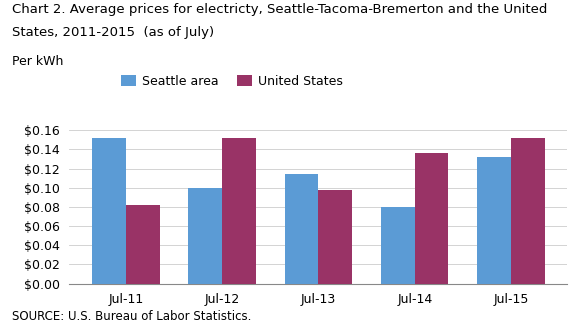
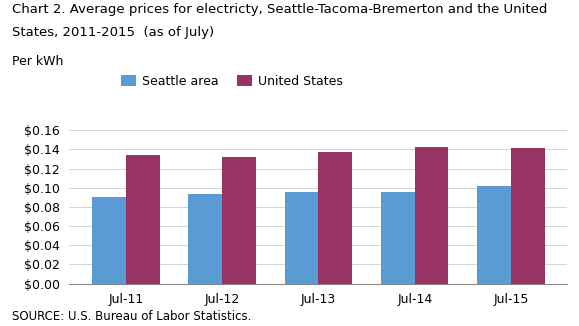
Seattle area/Jul-11: $0.152 -> $0.090
United States/Jul-11: $0.082 -> $0.134
Seattle area/Jul-12: $0.100 -> $0.093
United States/Jul-12: $0.152 -> $0.132
Seattle area/Jul-13: $0.114 -> $0.096
United States/Jul-13: $0.098 -> $0.137
Seattle area/Jul-14: $0.080 -> $0.096
United States/Jul-14: $0.136 -> $0.143
Seattle area/Jul-15: $0.132 -> $0.102
United States/Jul-15: $0.152 -> $0.141
